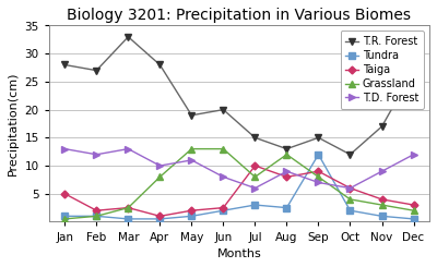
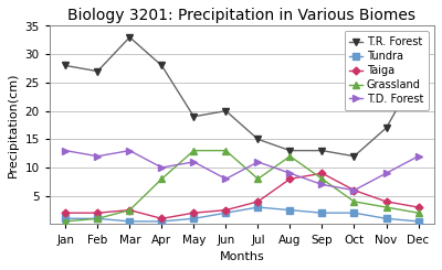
Taiga/Jan: 5.0 -> 2.0
Taiga/Jul: 10.0 -> 4.0
T.D. Forest/Jul: 6 -> 11
Tundra/Sep: 12.0 -> 2.0
T.R. Forest/Sep: 15 -> 13
